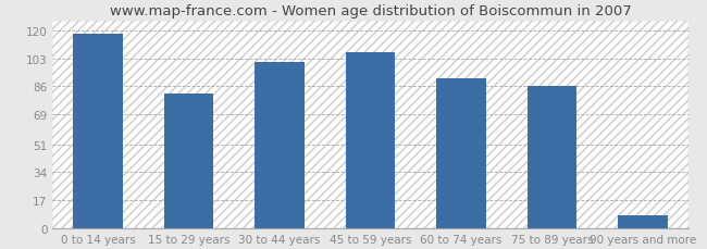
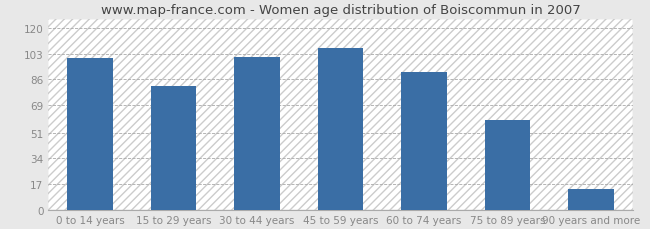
0 to 14 years: 118 -> 100
75 to 89 years: 86 -> 59
90 years and more: 8 -> 14
